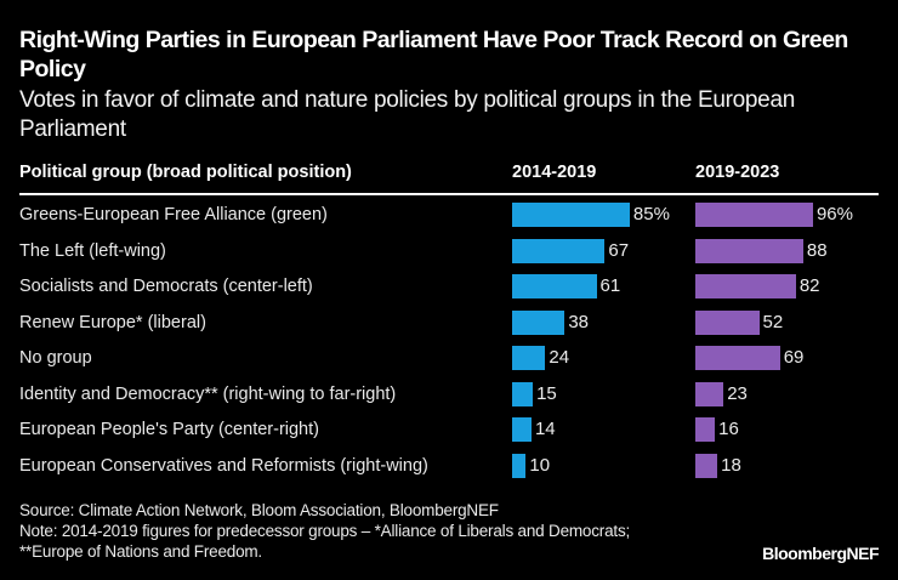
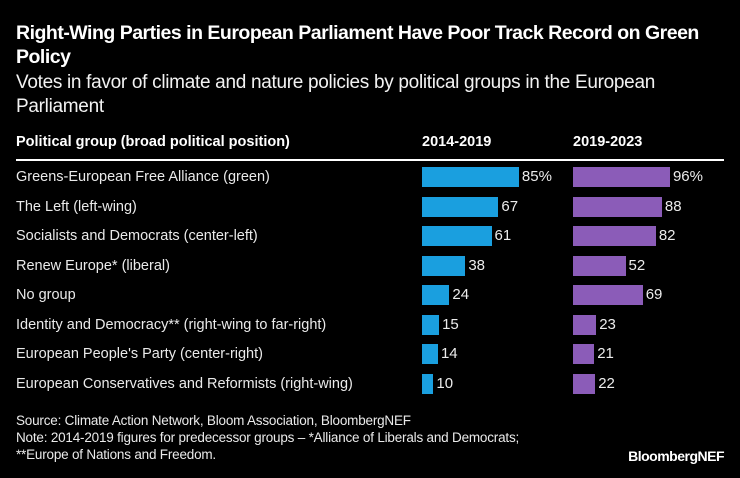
2019-2023/European People's Party (center-right): 16 -> 21
2019-2023/European Conservatives and Reformists (right-wing): 18 -> 22
